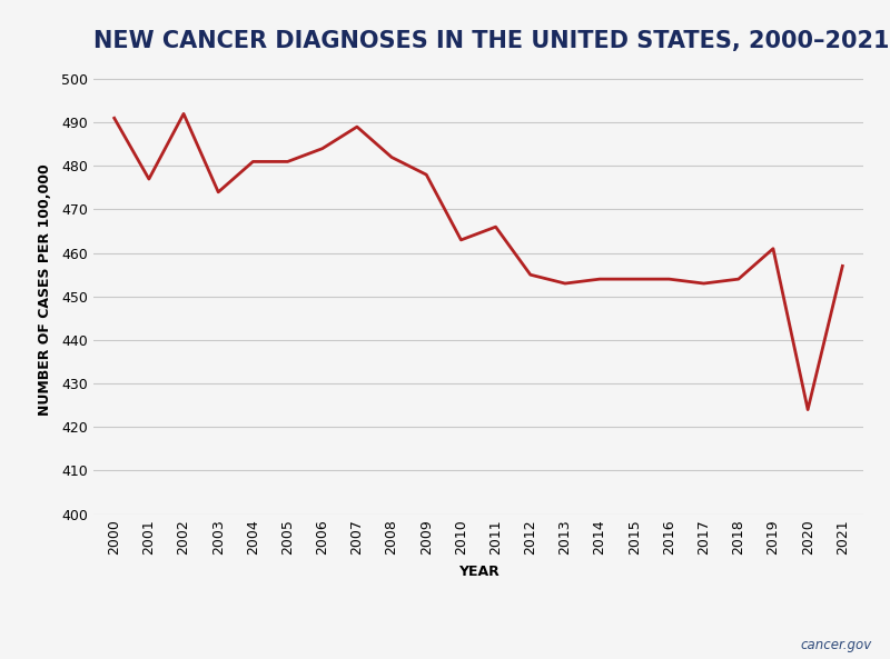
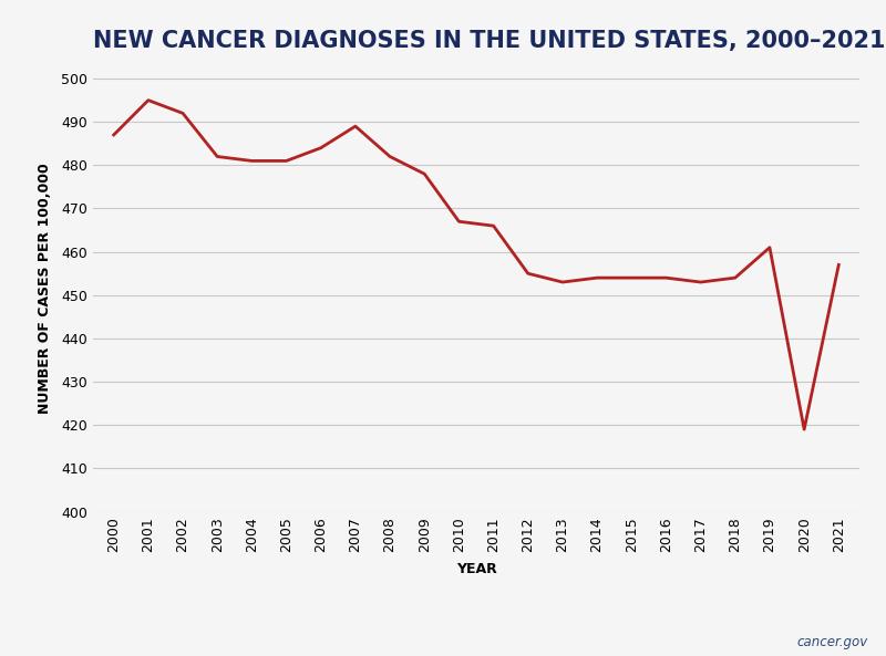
2000: 491 -> 487
2001: 477 -> 495
2003: 474 -> 482
2010: 463 -> 467
2020: 424 -> 419
